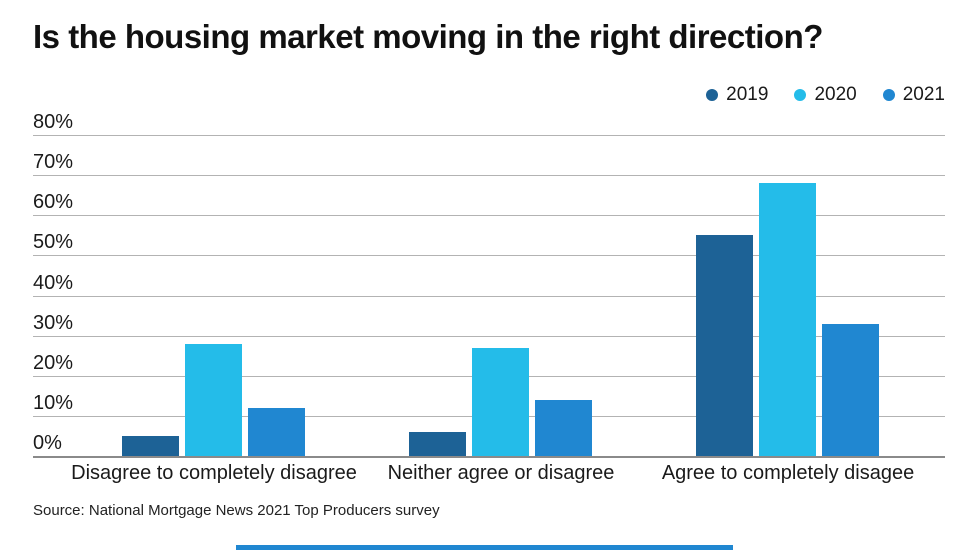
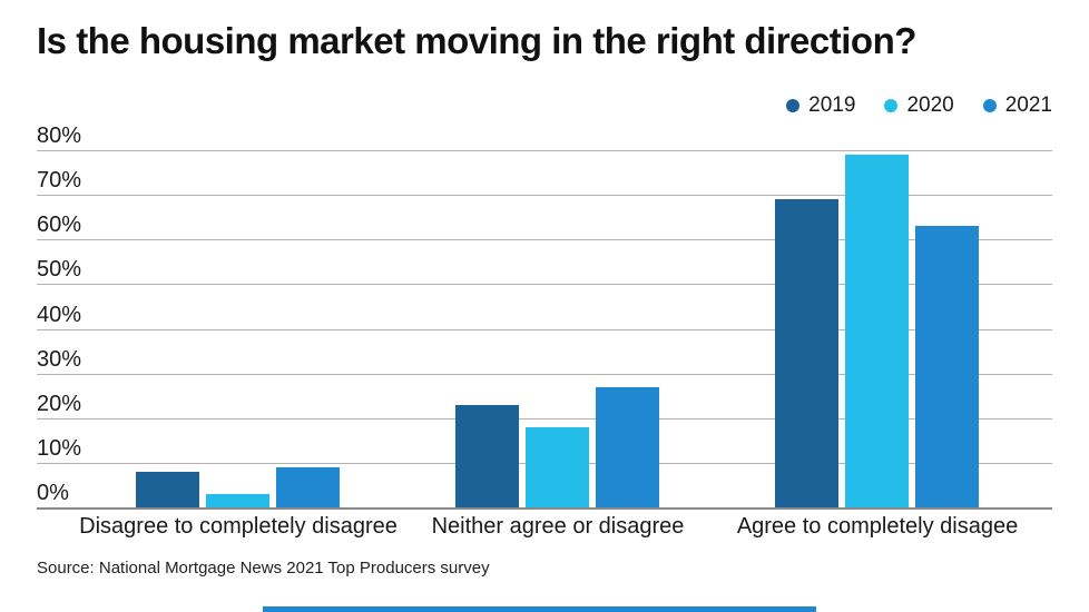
2019/Disagree to completely disagree: 5% -> 8%
2020/Disagree to completely disagree: 28% -> 3%
2021/Disagree to completely disagree: 12% -> 9%
2019/Neither agree or disagree: 6% -> 23%
2020/Neither agree or disagree: 27% -> 18%
2021/Neither agree or disagree: 14% -> 27%
2019/Agree to completely disagee: 55% -> 69%
2020/Agree to completely disagee: 68% -> 79%
2021/Agree to completely disagee: 33% -> 63%
